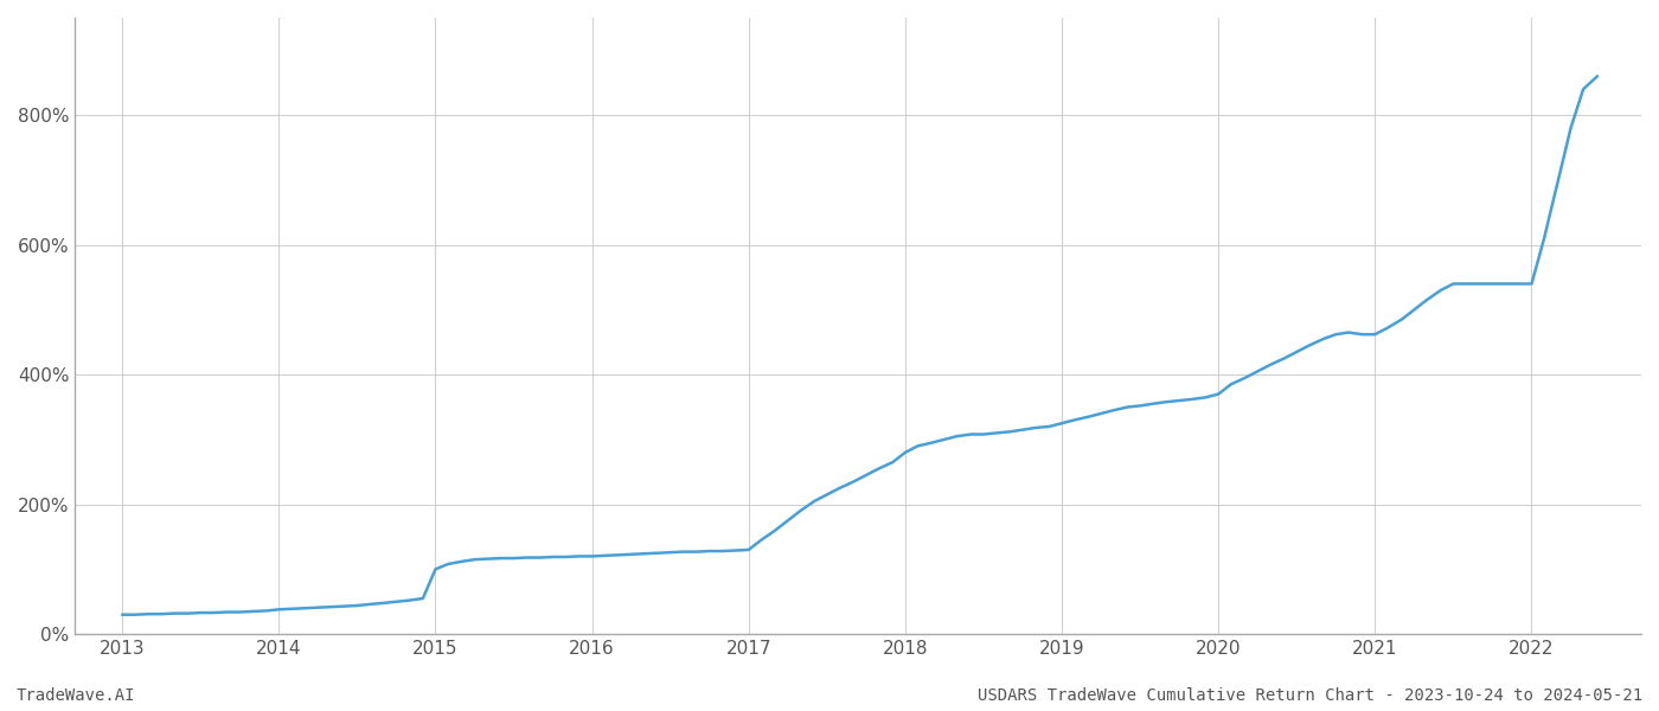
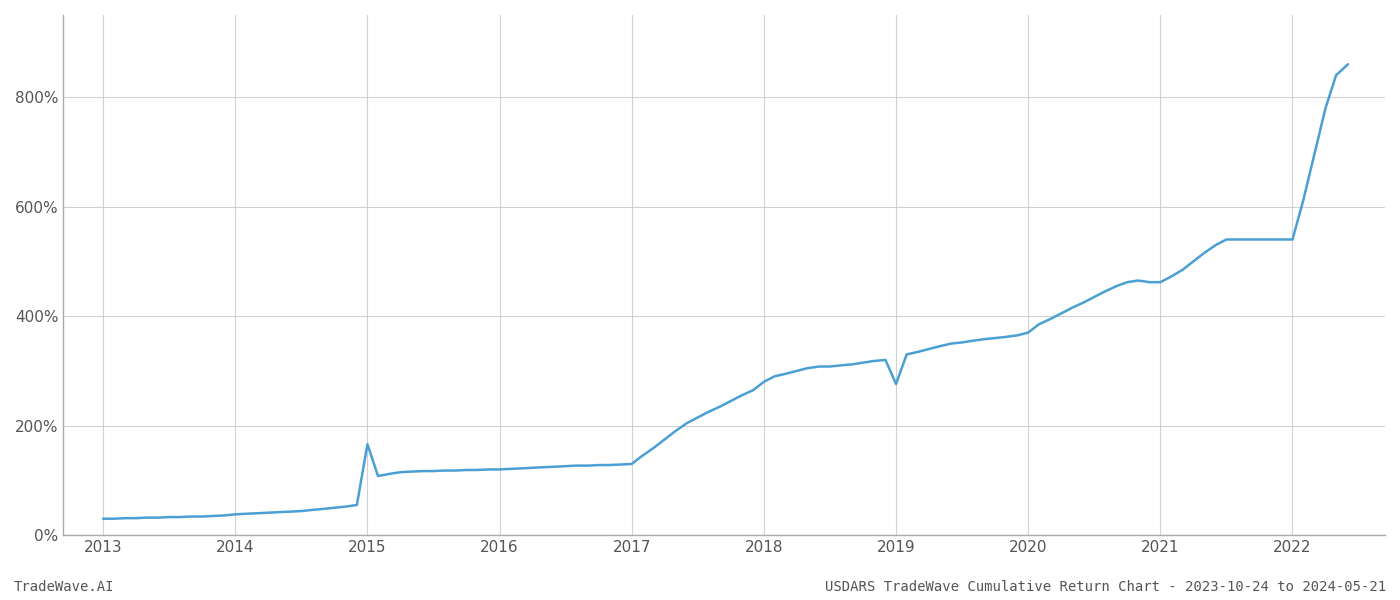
2015: 100% -> 166%
2019: 325% -> 276%
